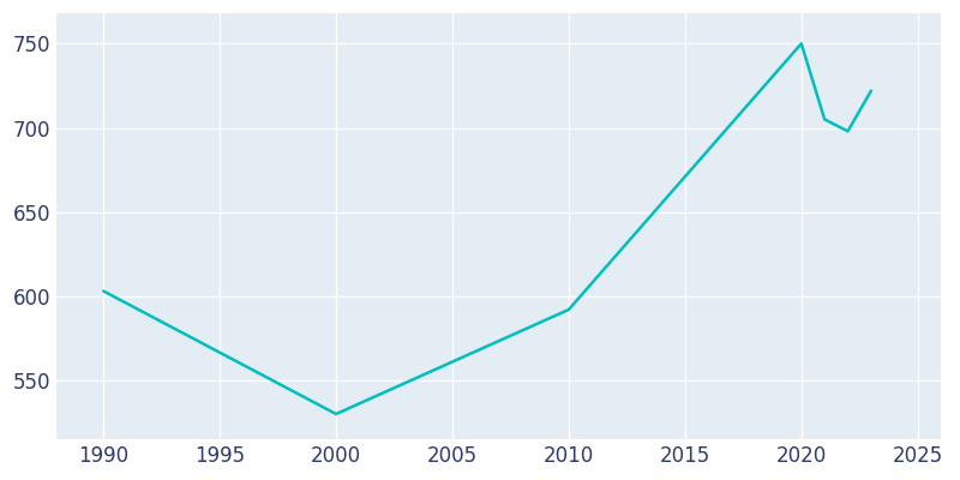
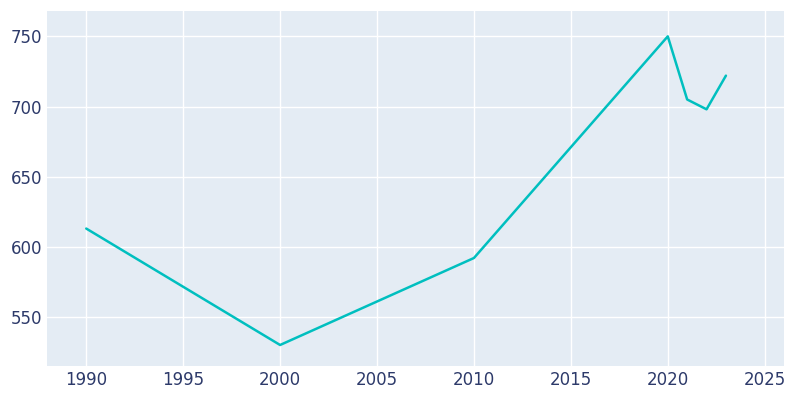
1990: 603 -> 613
